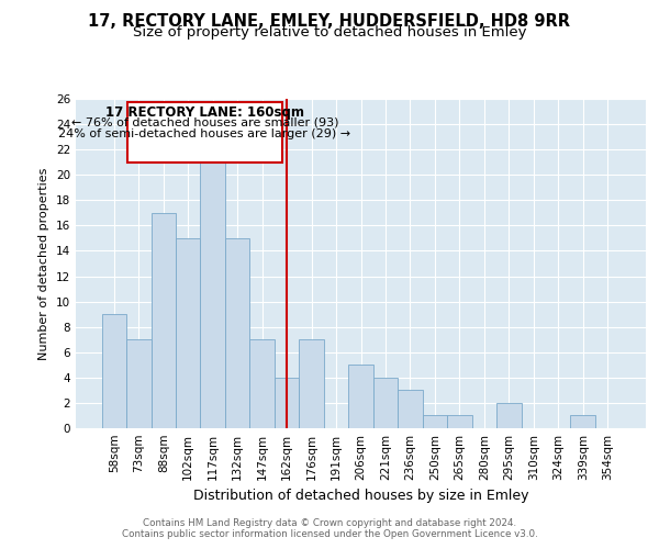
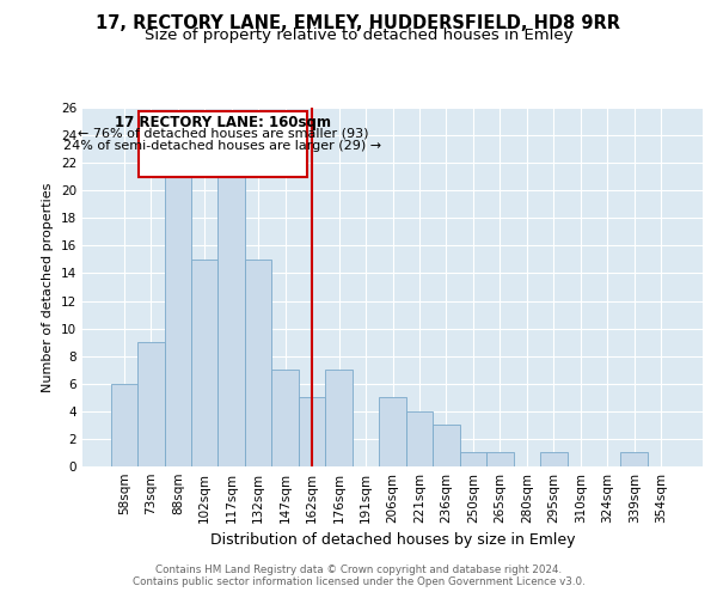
58sqm: 9 -> 6
73sqm: 7 -> 9
88sqm: 17 -> 21
162sqm: 4 -> 5
295sqm: 2 -> 1
